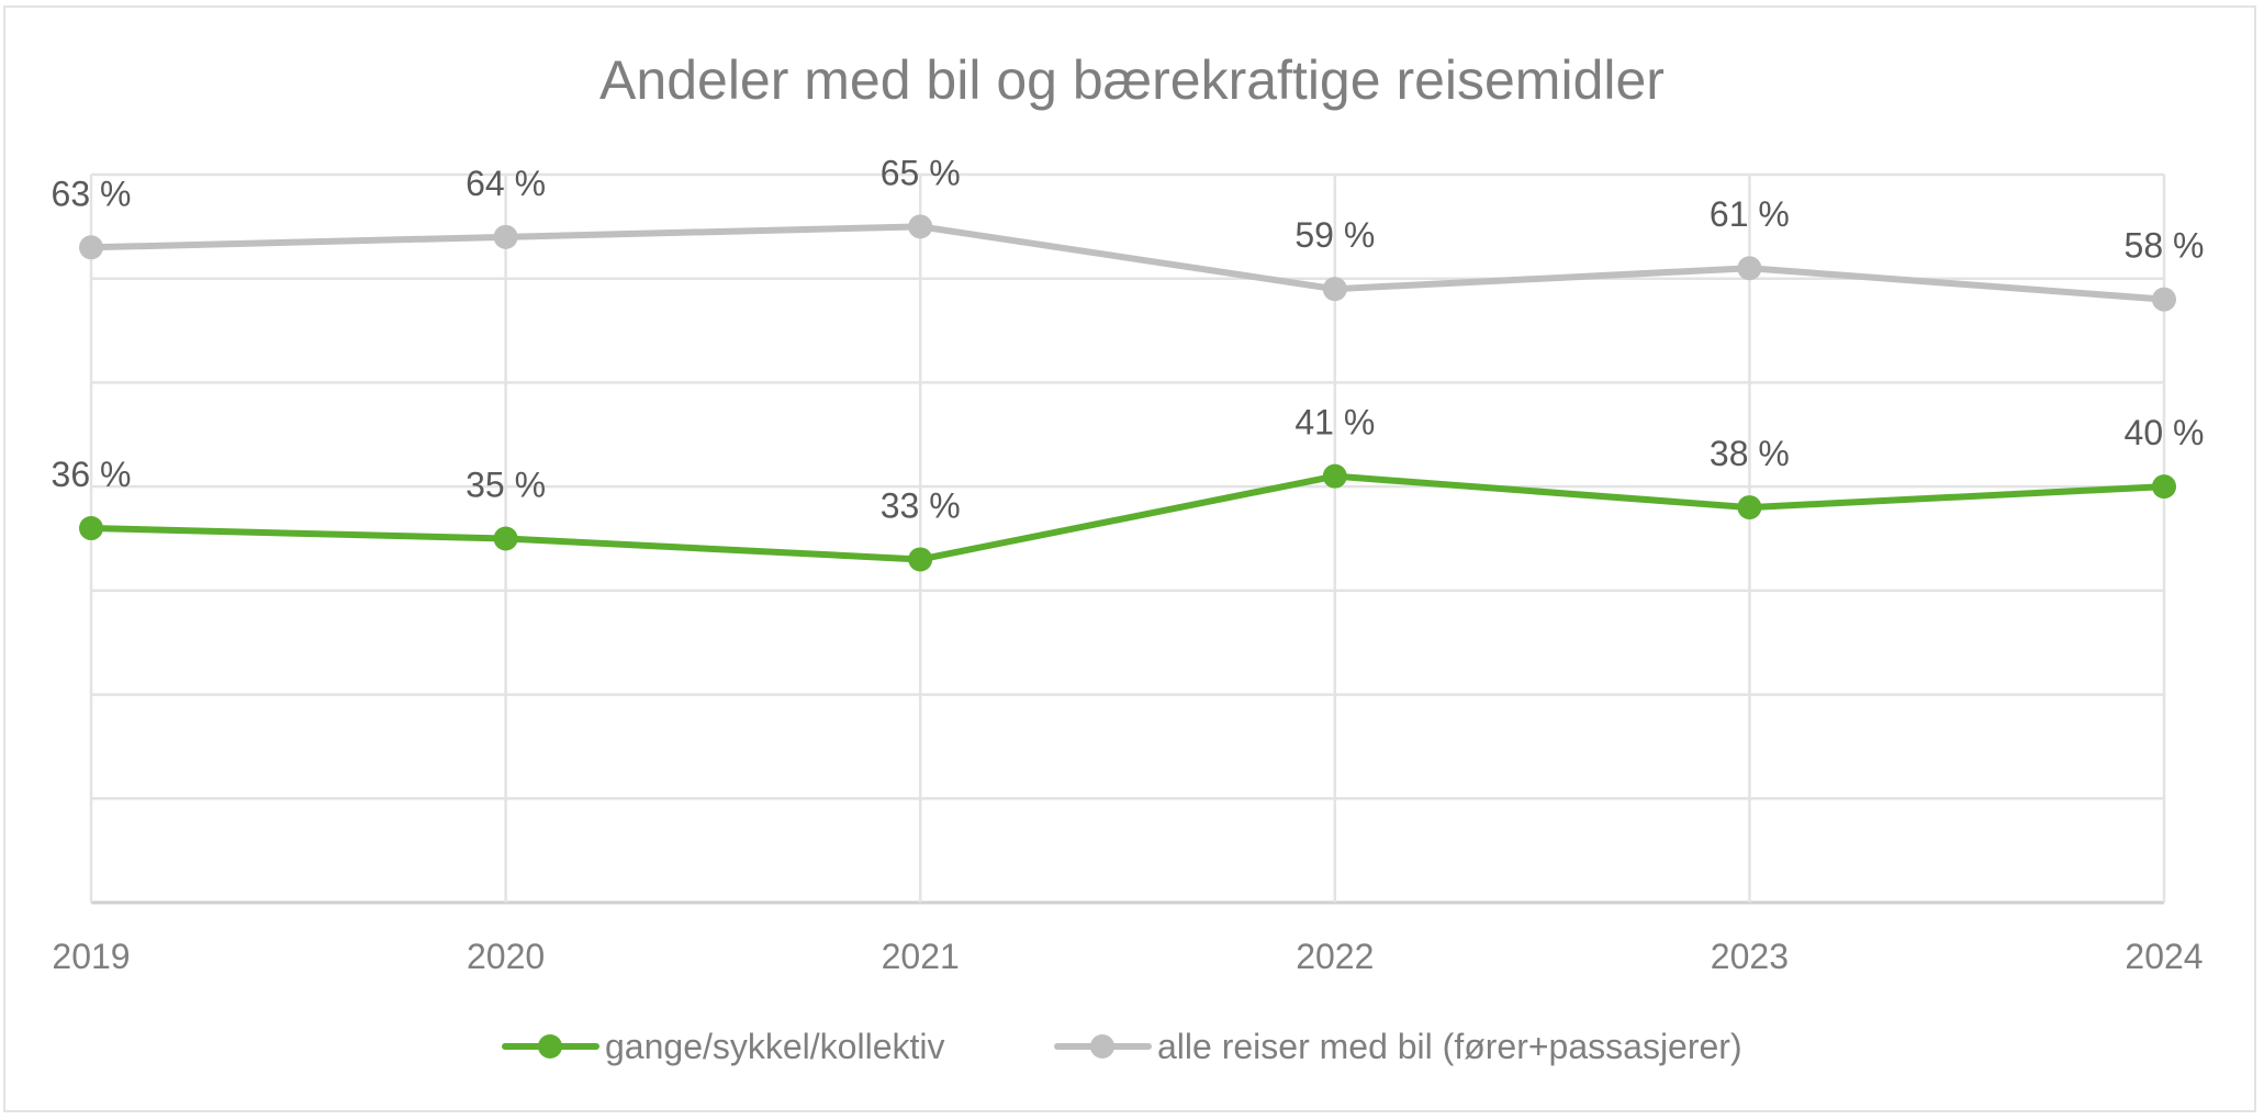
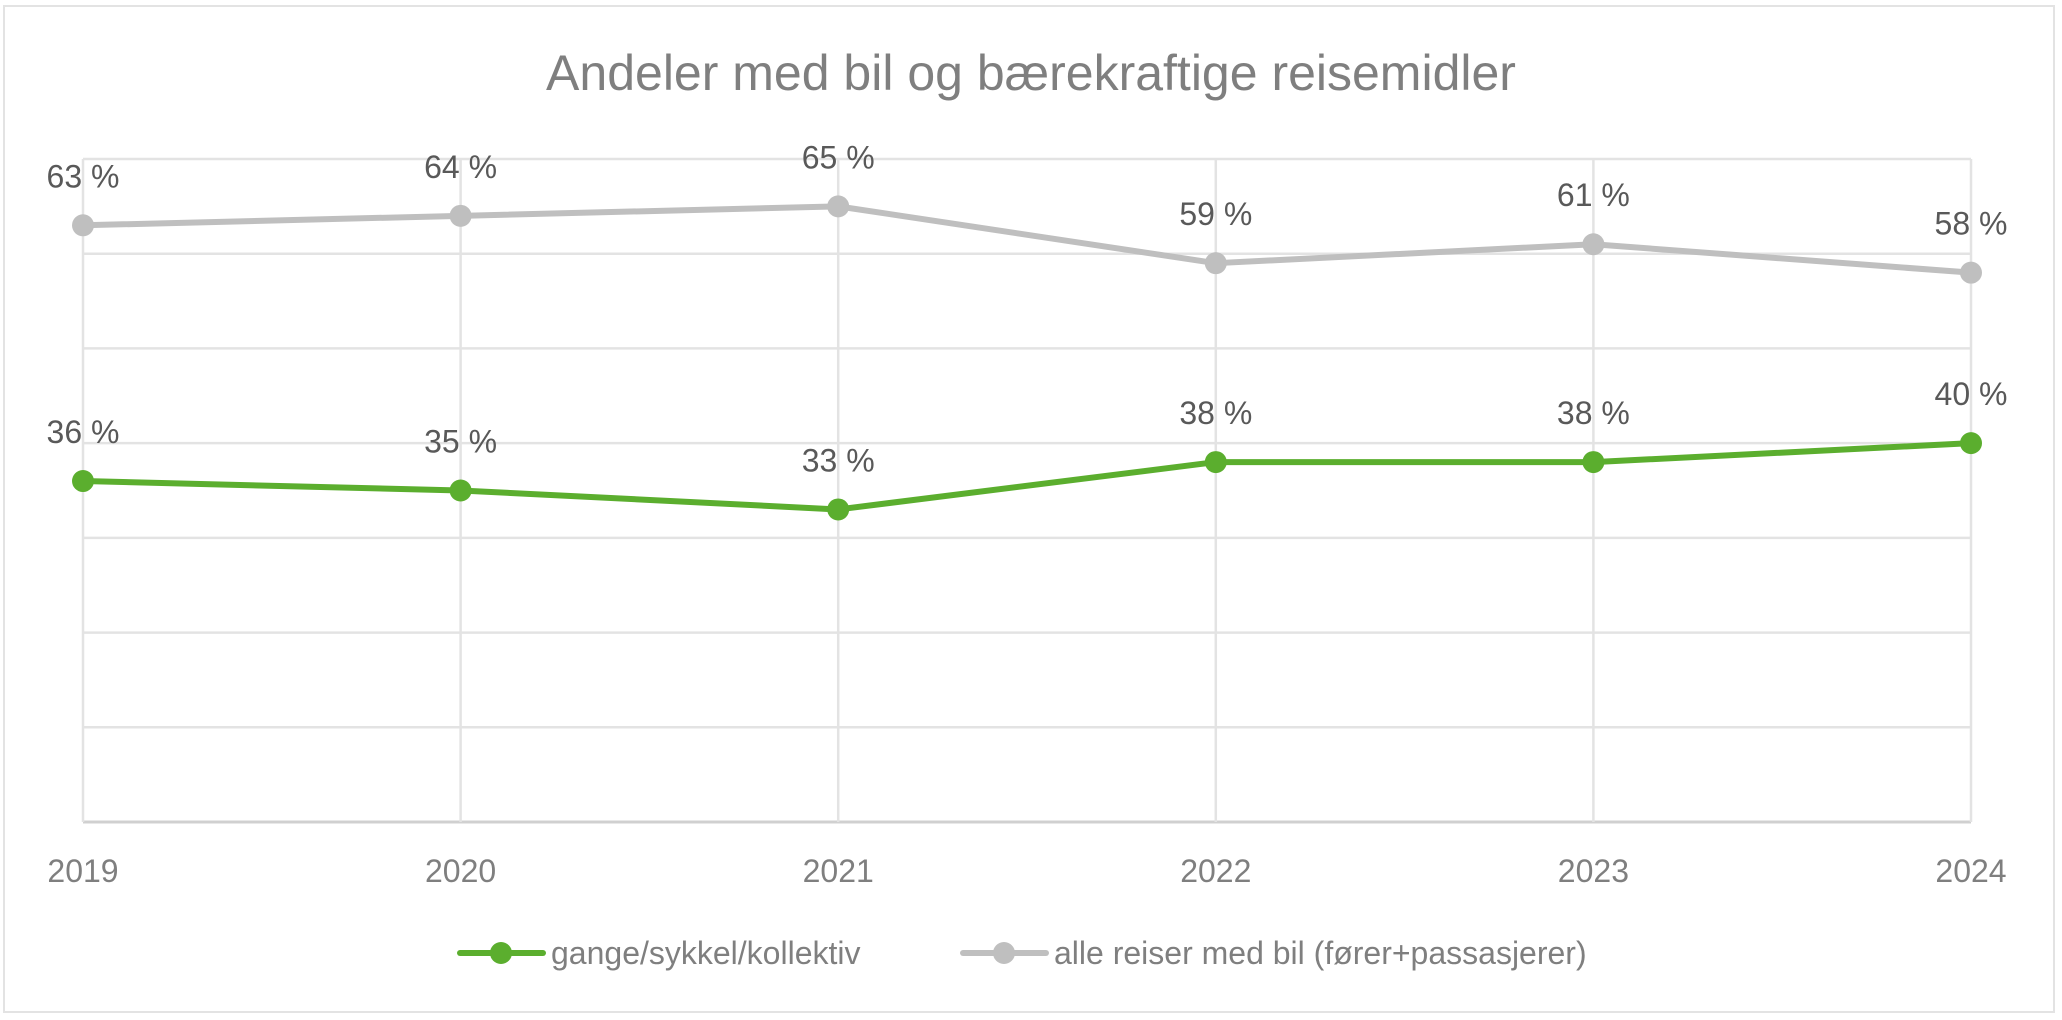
gange/sykkel/kollektiv/2022: 41 -> 38
